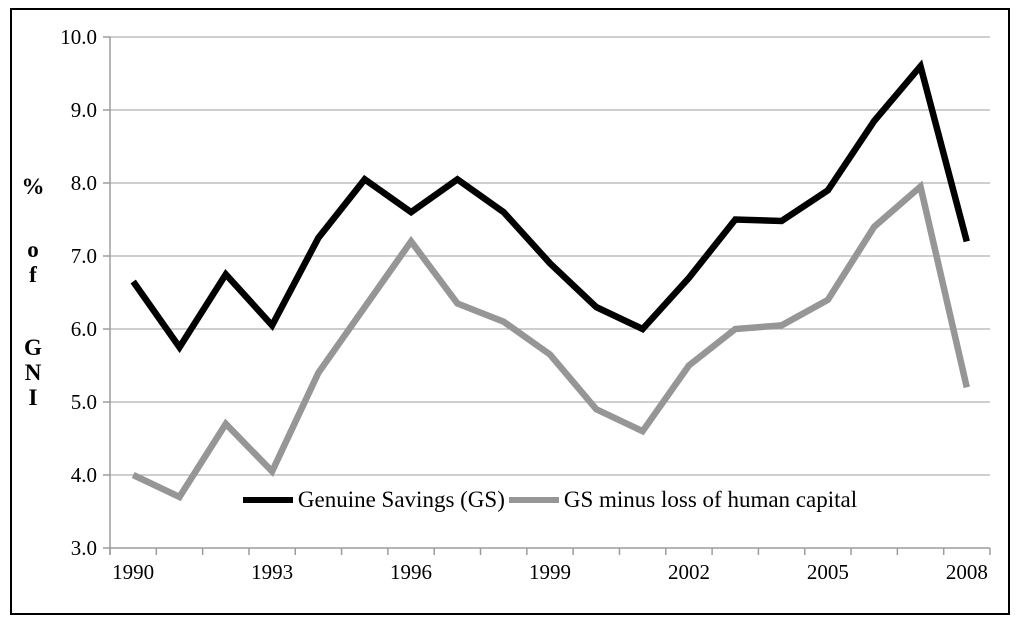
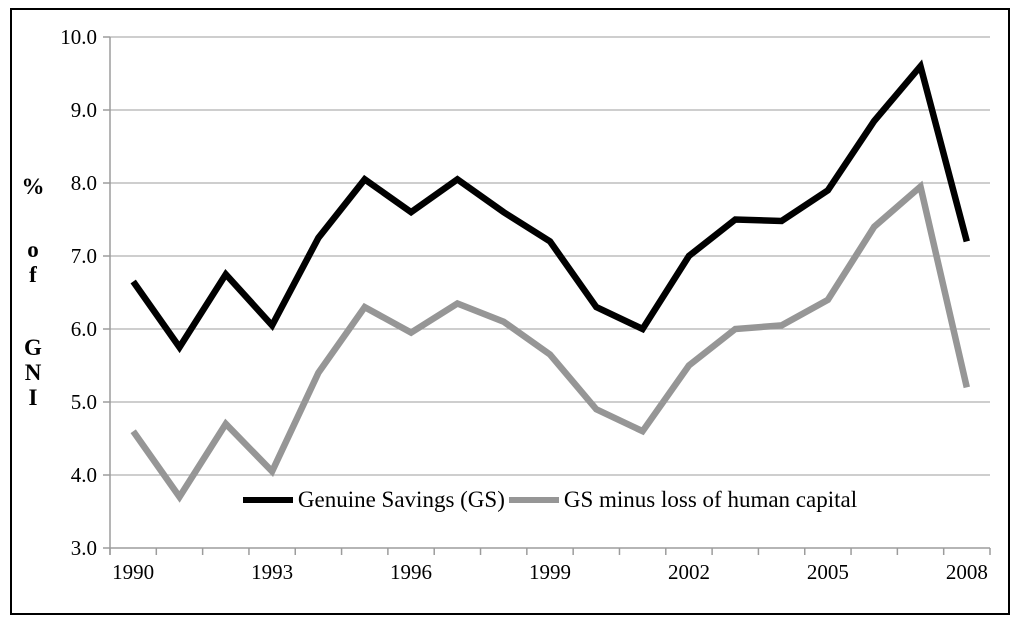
GS minus loss of human capital/1990: 4.0 -> 4.6
GS minus loss of human capital/1996: 7.2 -> 6.0
Genuine Savings (GS)/1999: 6.9 -> 7.2
Genuine Savings (GS)/2002: 6.7 -> 7.0
